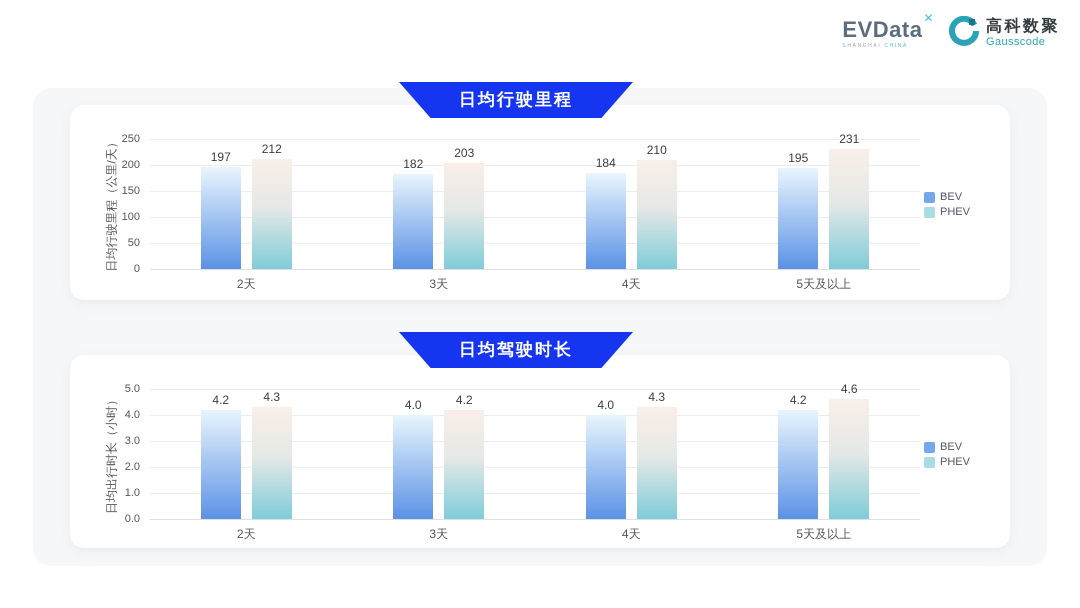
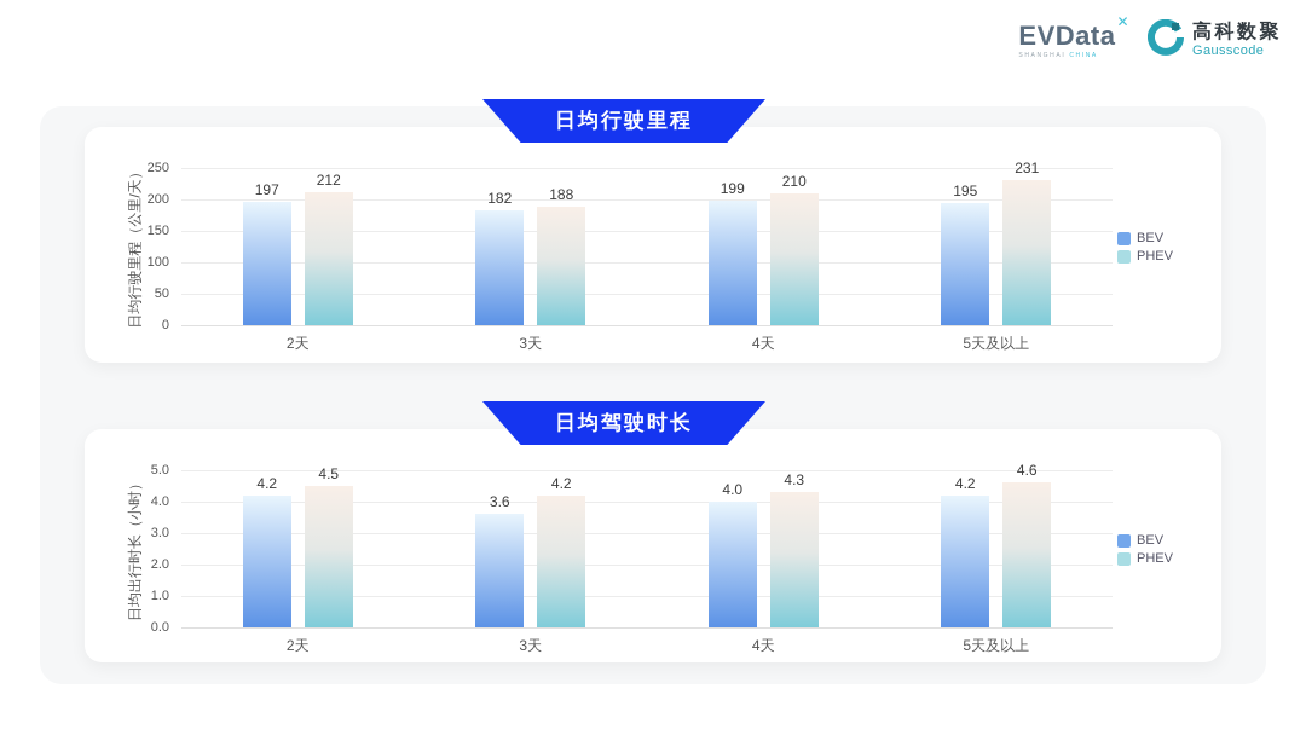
日均行驶里程/PHEV/3天: 203 -> 188
日均行驶里程/BEV/4天: 184 -> 199
日均驾驶时长/PHEV/2天: 4.3 -> 4.5
日均驾驶时长/BEV/3天: 4.0 -> 3.6
